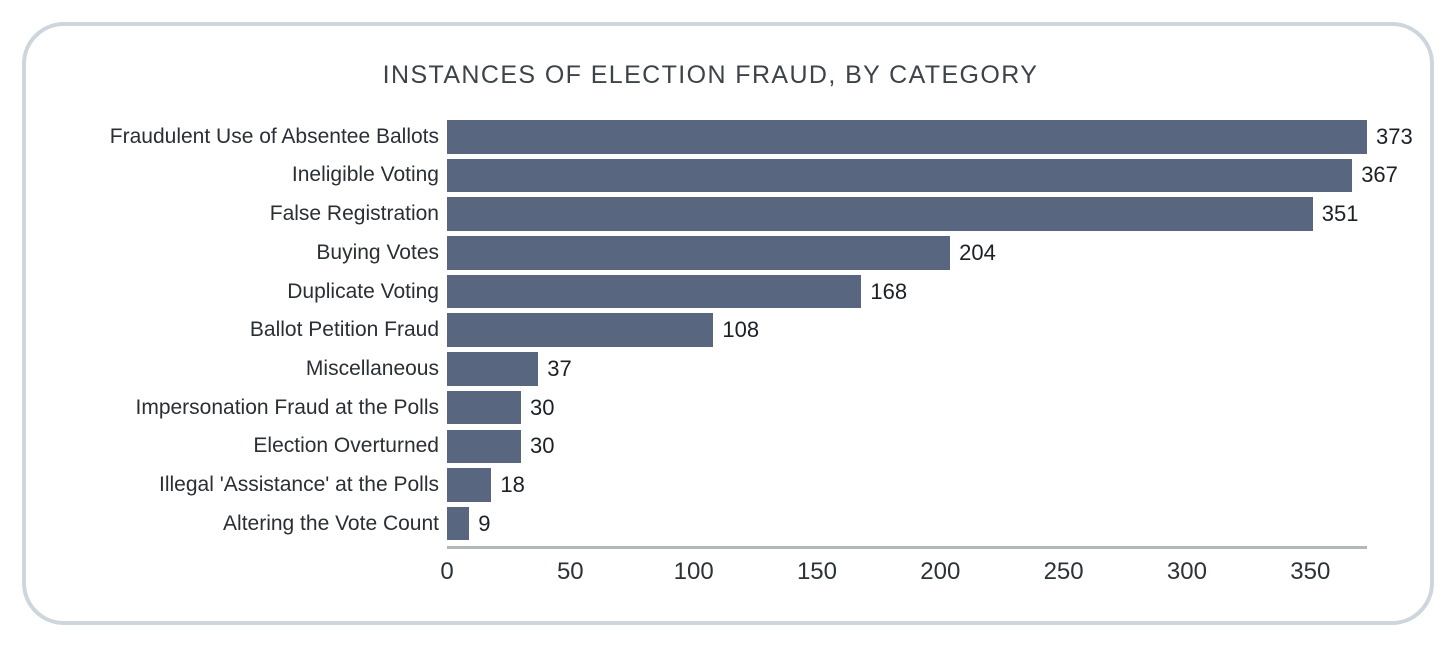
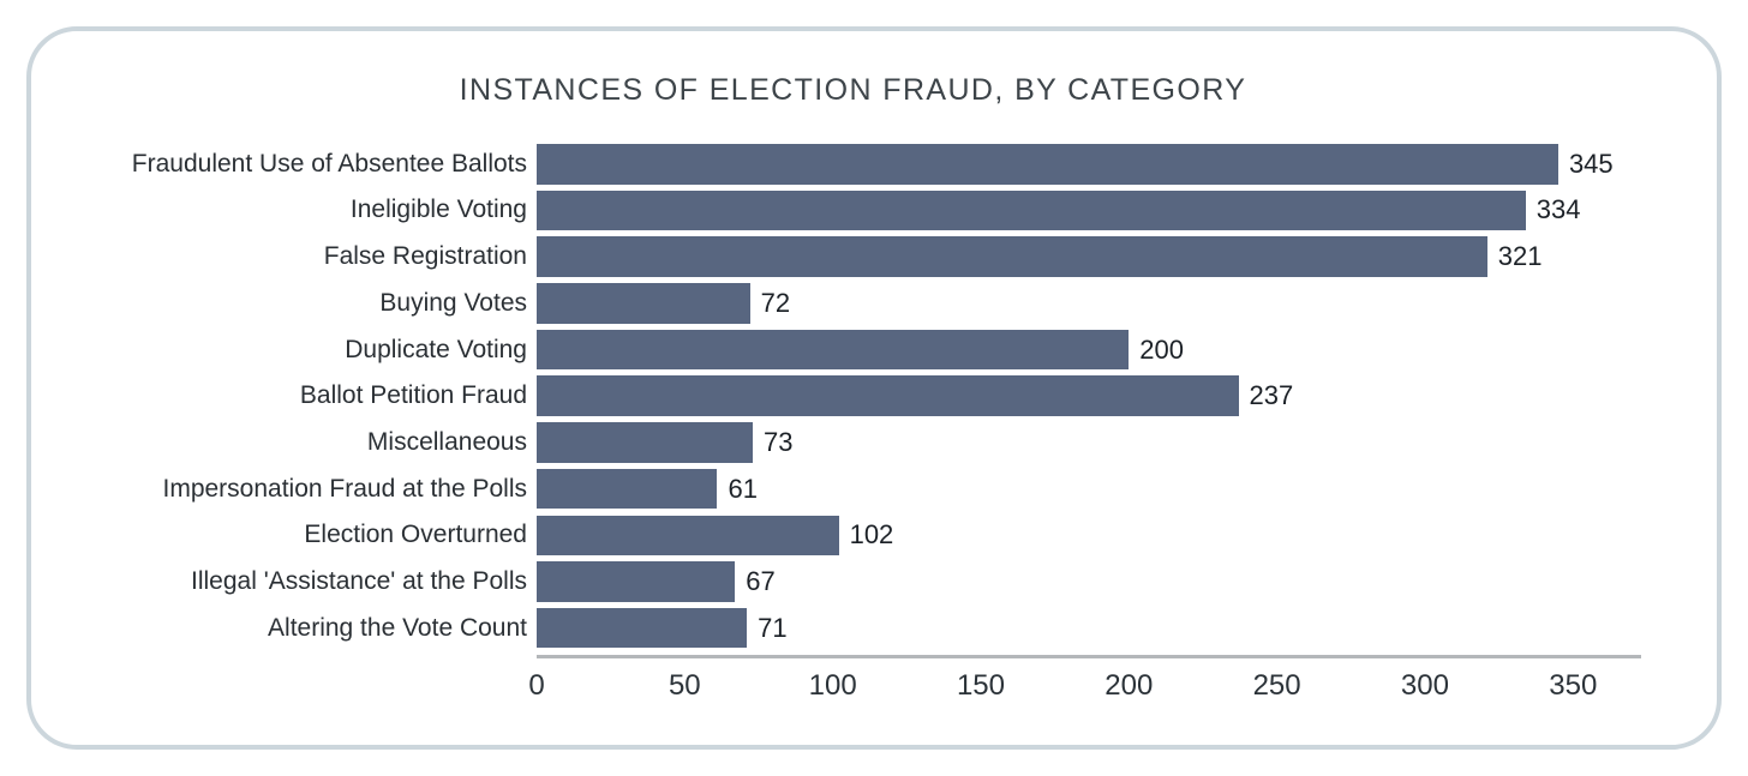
Fraudulent Use of Absentee Ballots: 373 -> 345
Ineligible Voting: 367 -> 334
False Registration: 351 -> 321
Buying Votes: 204 -> 72
Duplicate Voting: 168 -> 200
Ballot Petition Fraud: 108 -> 237
Miscellaneous: 37 -> 73
Impersonation Fraud at the Polls: 30 -> 61
Election Overturned: 30 -> 102
Illegal 'Assistance' at the Polls: 18 -> 67
Altering the Vote Count: 9 -> 71
